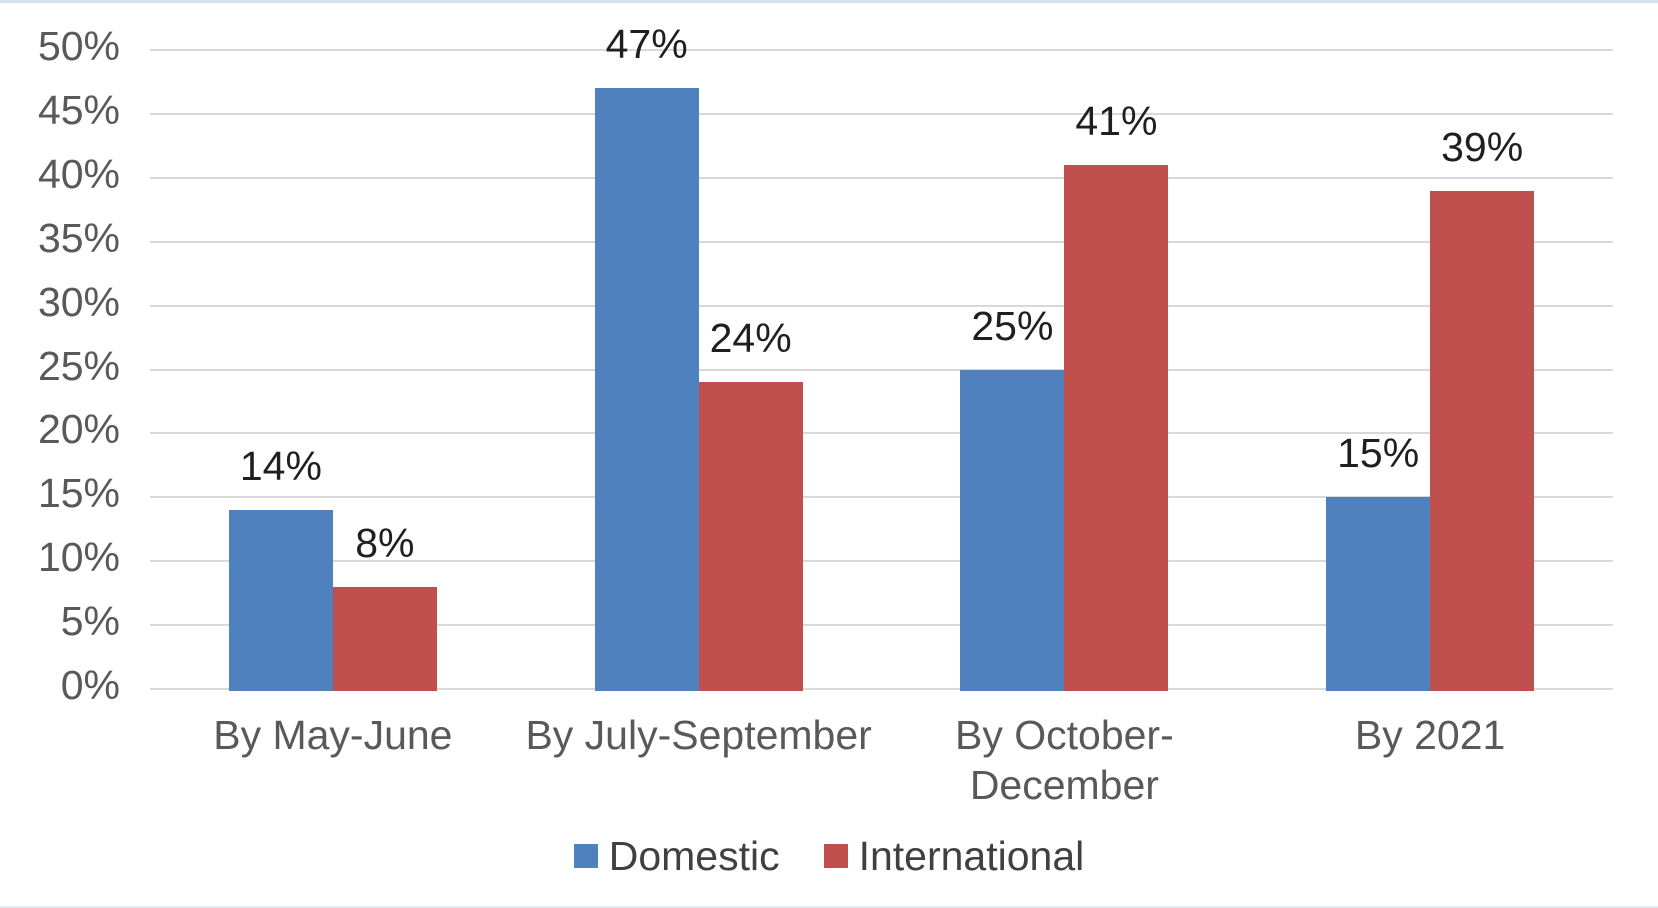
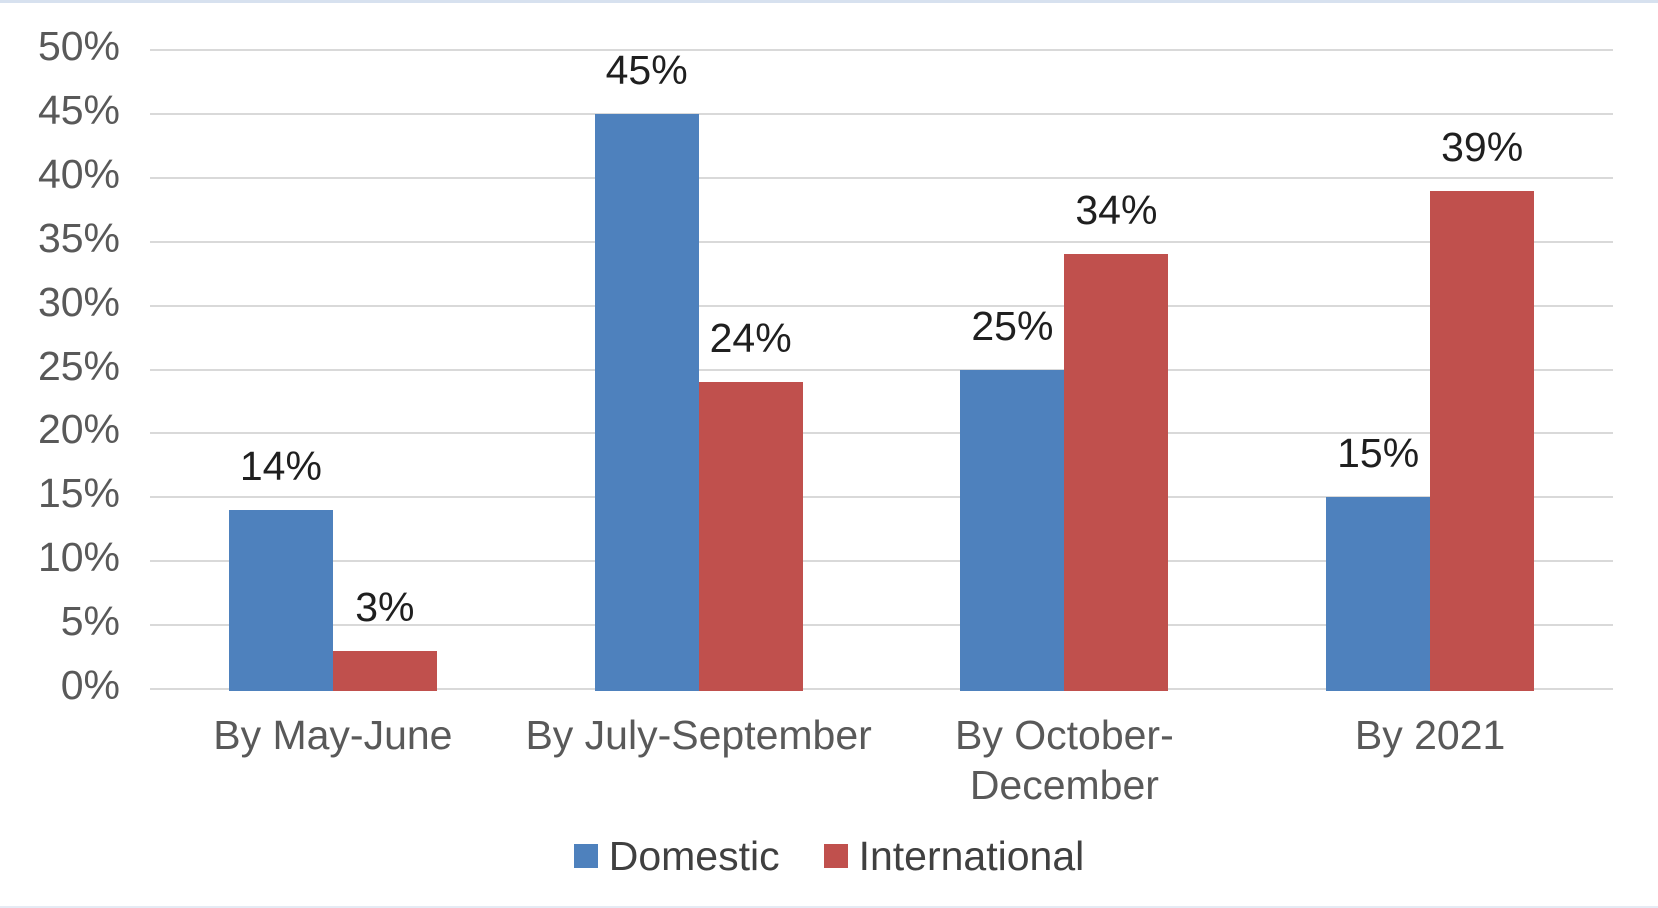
International/By May-June: 8% -> 3%
Domestic/By July-September: 47% -> 45%
International/By October-December: 41% -> 34%
